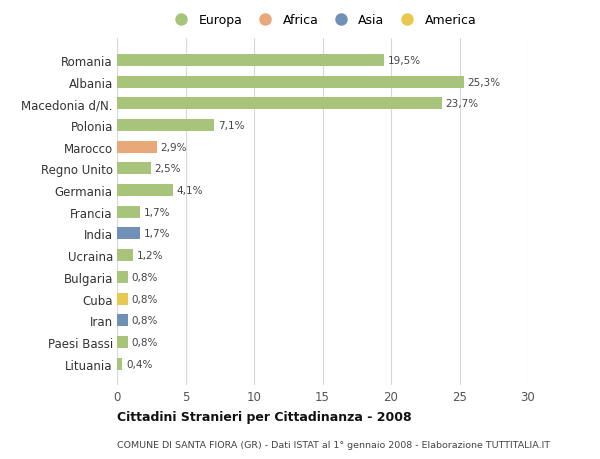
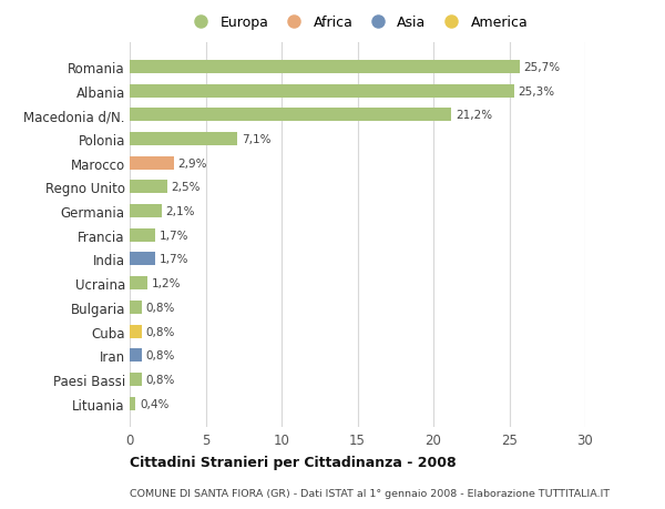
Romania: 19,5% -> 25,7%
Macedonia d/N.: 23,7% -> 21,2%
Germania: 4,1% -> 2,1%
